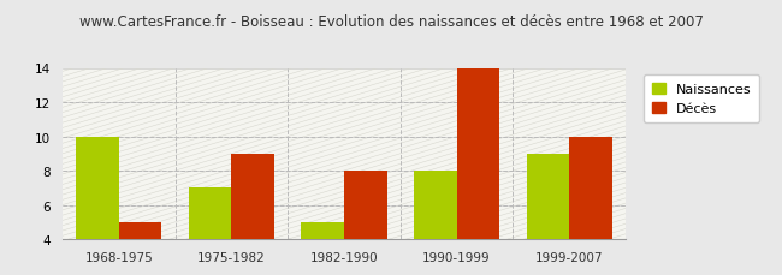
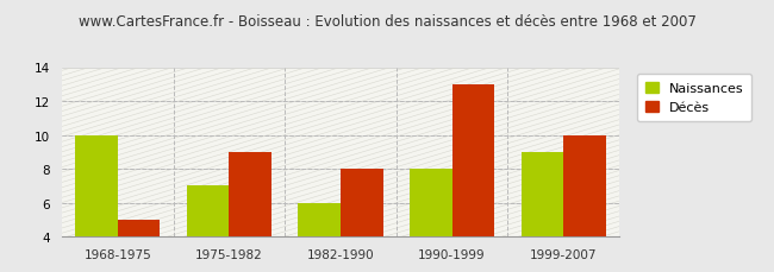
Naissances/1982-1990: 5 -> 6
Décès/1990-1999: 14 -> 13
